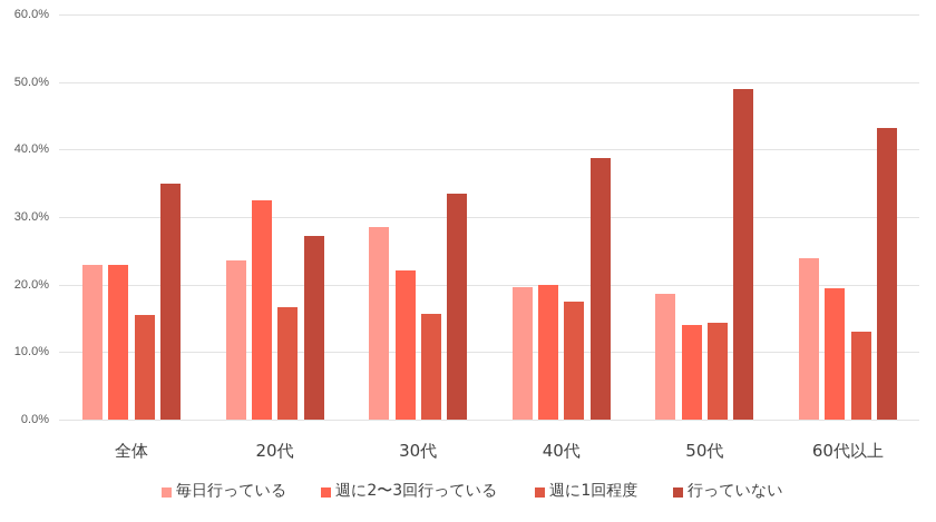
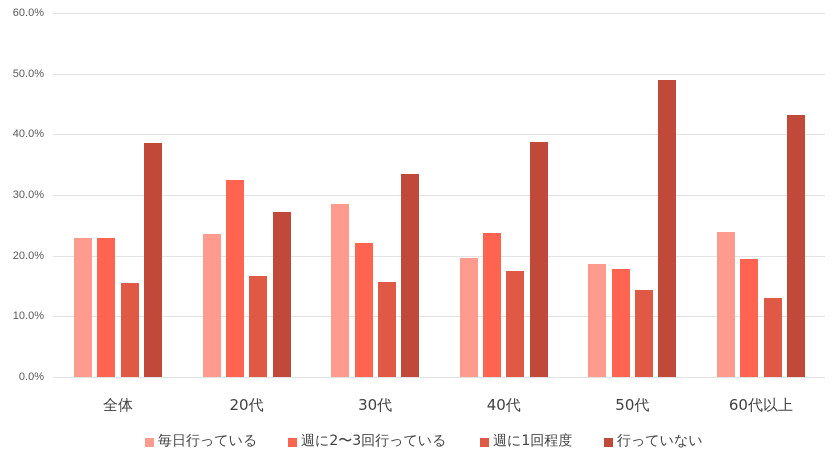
行っていない/全体: 35% -> 39%
週に2〜3回行っている/40代: 20% -> 24%
週に2〜3回行っている/50代: 14% -> 18%
